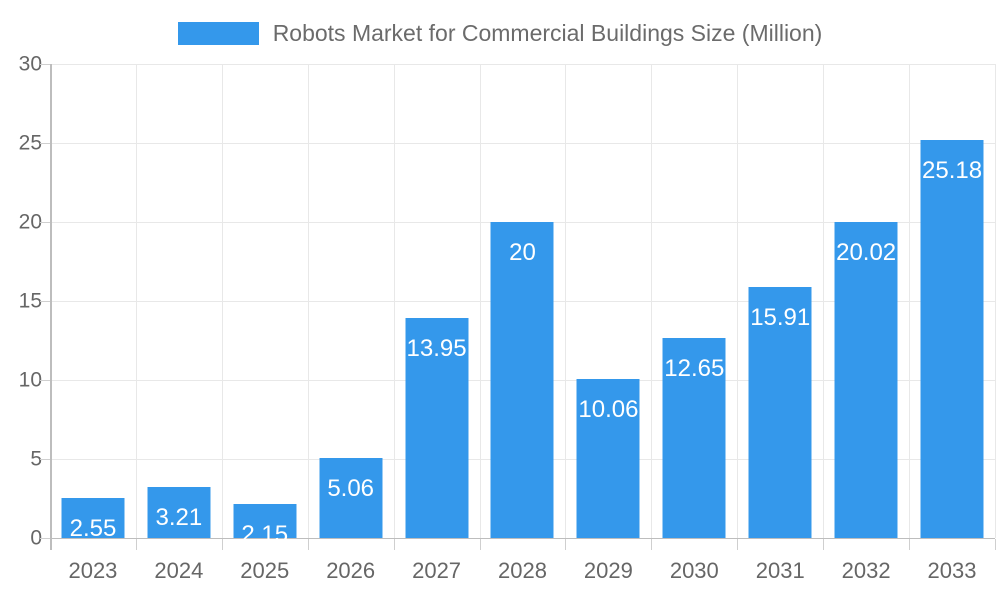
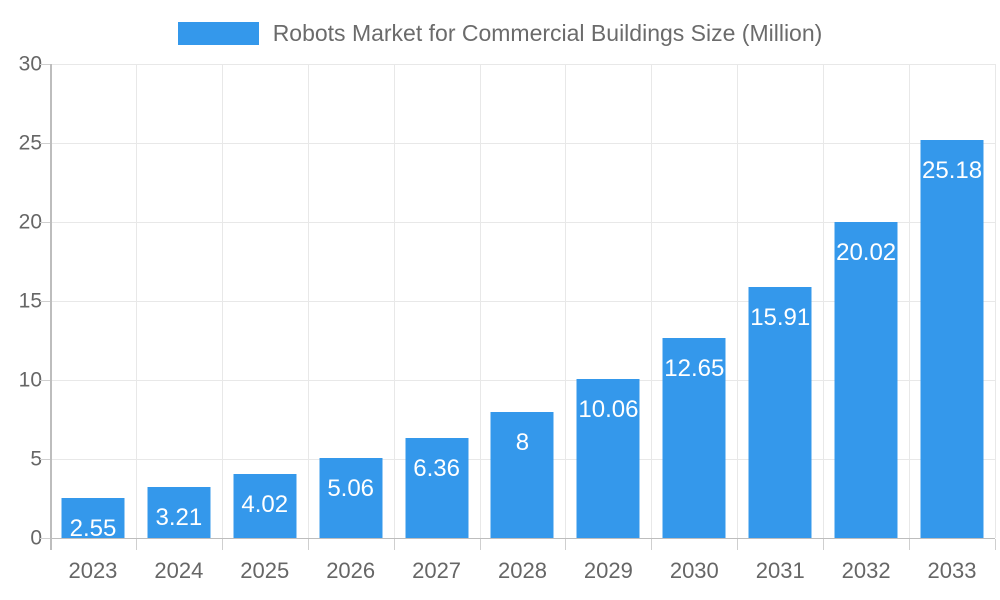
2025: 2.15 -> 4.02
2027: 13.95 -> 6.36
2028: 20 -> 8
